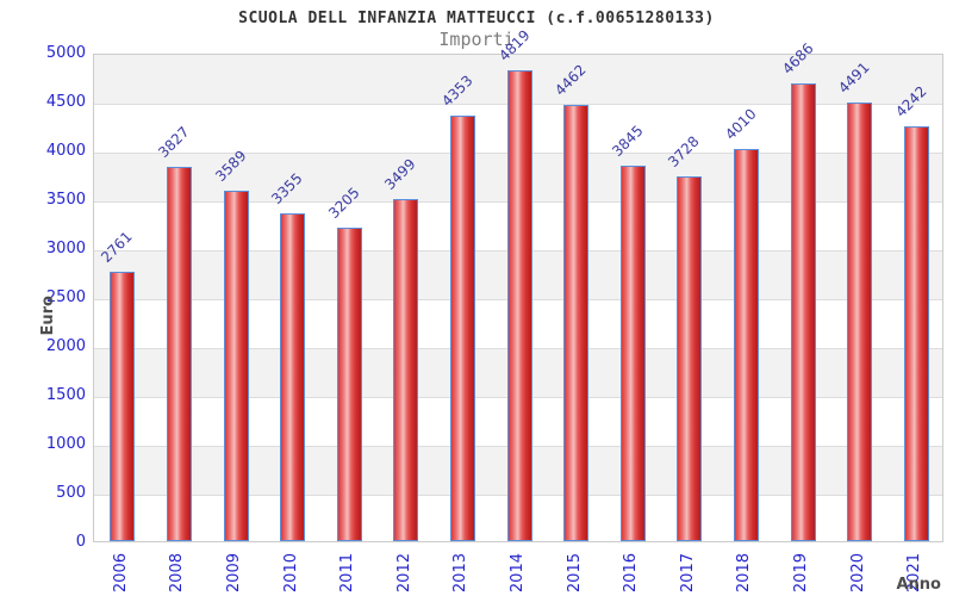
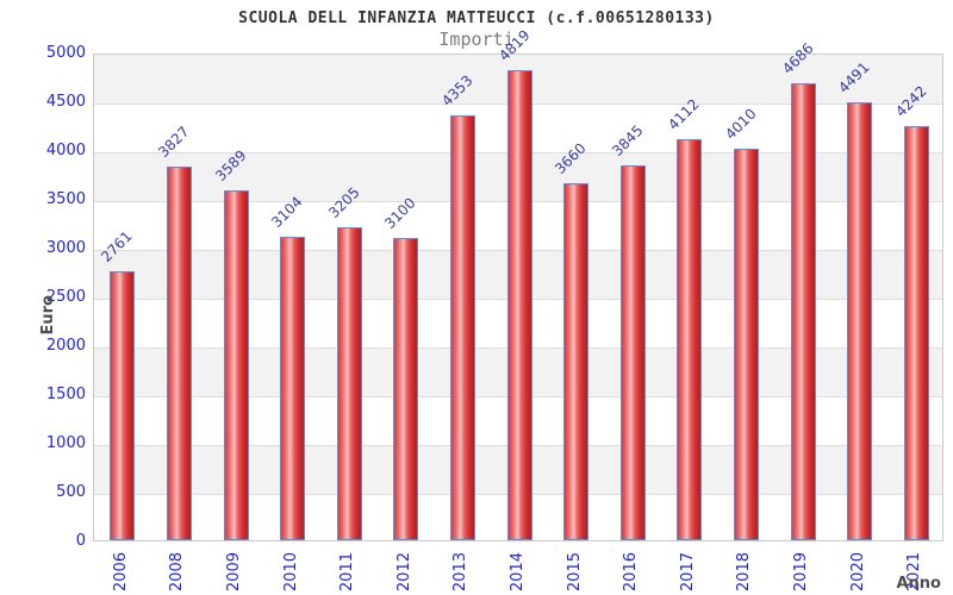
2010: 3355 -> 3104
2012: 3499 -> 3100
2015: 4462 -> 3660
2017: 3728 -> 4112
